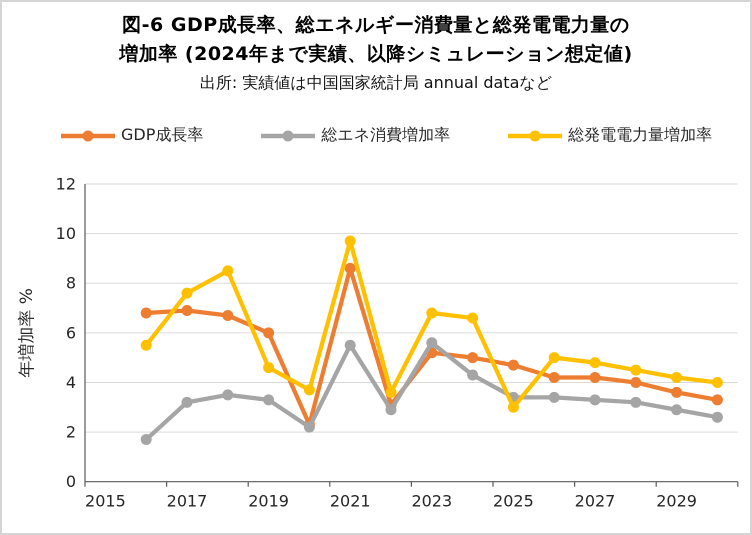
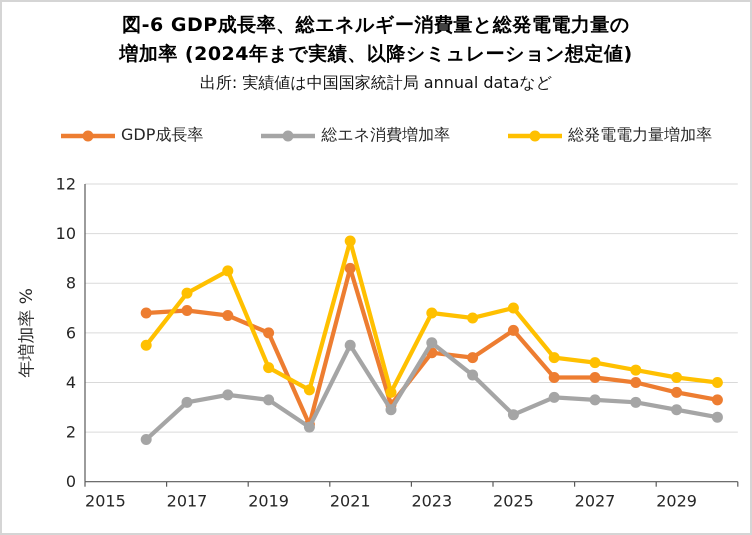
GDP成長率/2025: 4.7 -> 6.1
総エネ消費増加率/2025: 3.4 -> 2.7
総発電電力量増加率/2025: 3.0 -> 7.0
